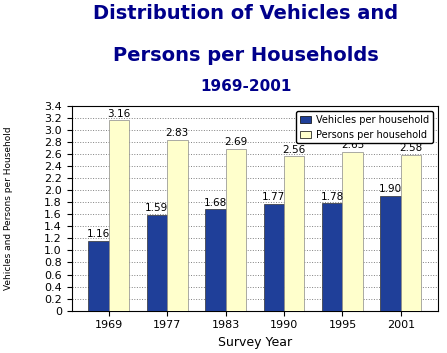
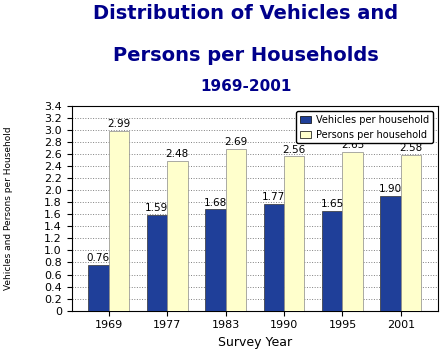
Vehicles per household/1969: 1.16 -> 0.76
Persons per household/1969: 3.16 -> 2.99
Persons per household/1977: 2.83 -> 2.48
Vehicles per household/1995: 1.78 -> 1.65
